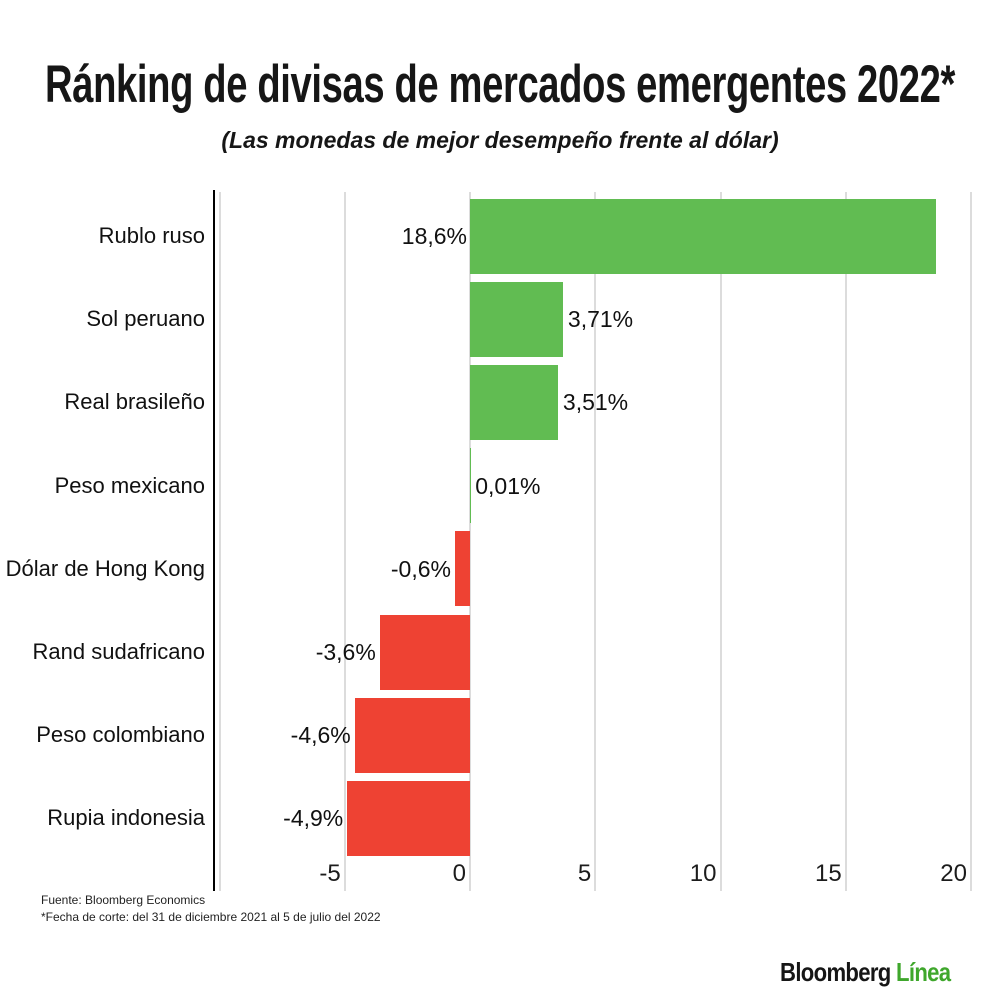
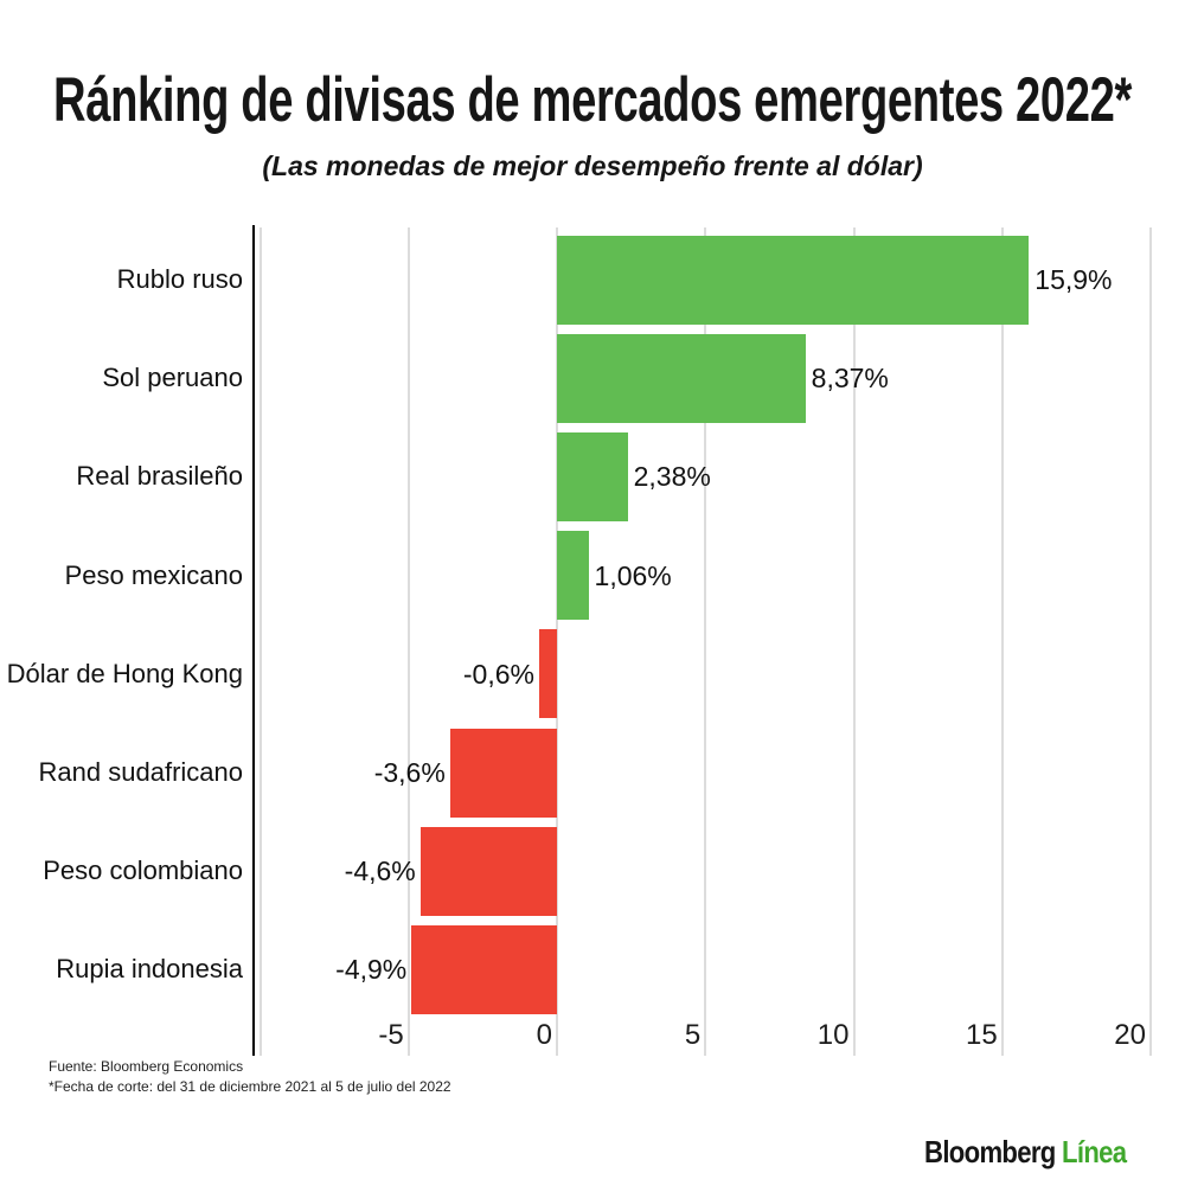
Rublo ruso: 18,6% -> 15,9%
Sol peruano: 3,71% -> 8,37%
Real brasileño: 3,51% -> 2,38%
Peso mexicano: 0,01% -> 1,06%
